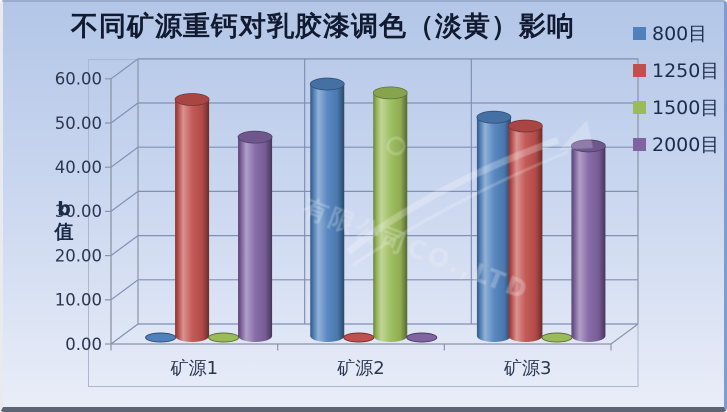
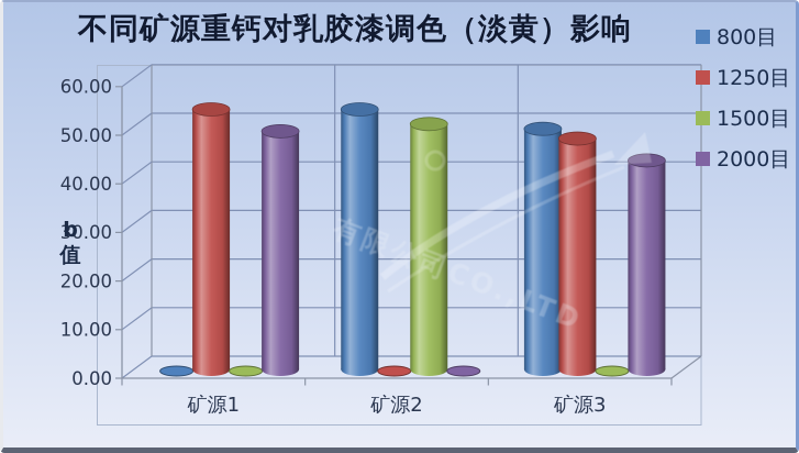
2000目/矿源1: 45 -> 49
800目/矿源2: 57 -> 54
1500目/矿源2: 55 -> 50
